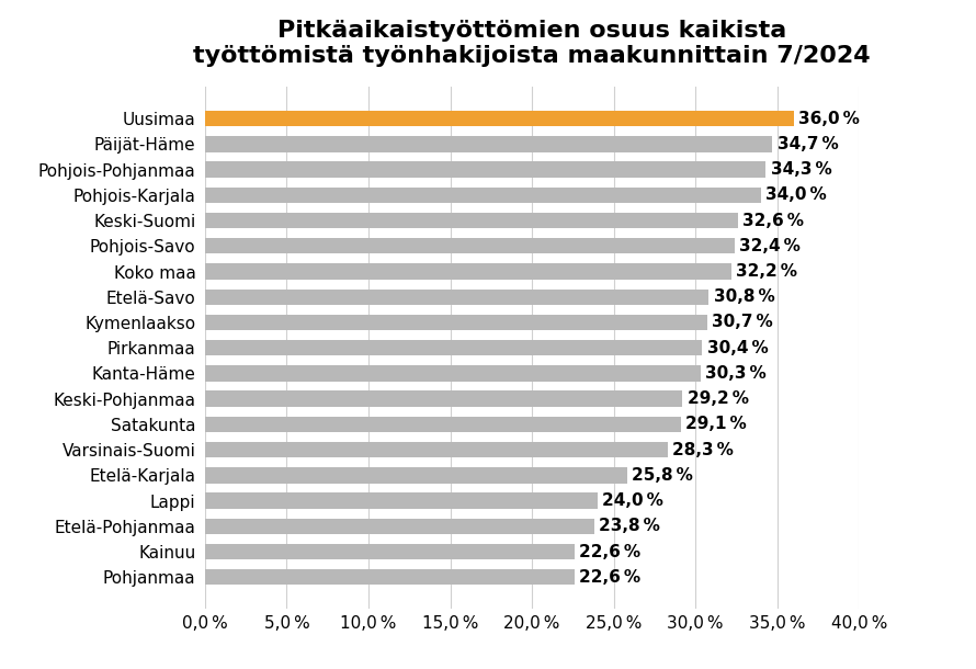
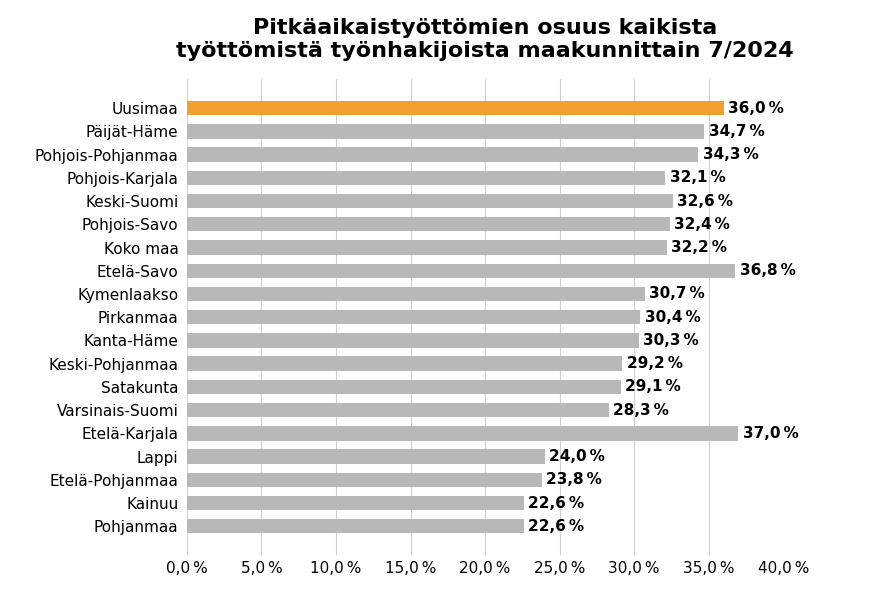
Pohjois-Karjala: 34,0 -> 32,1
Etelä-Savo: 30,8 -> 36,8
Etelä-Karjala: 25,8 -> 37,0
